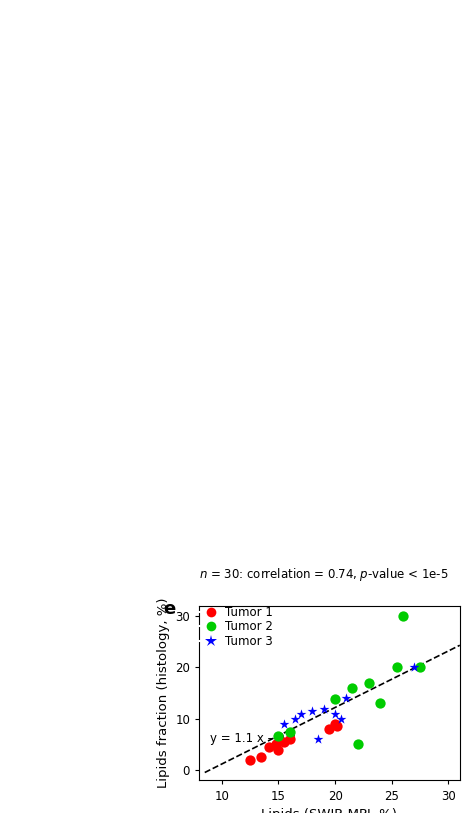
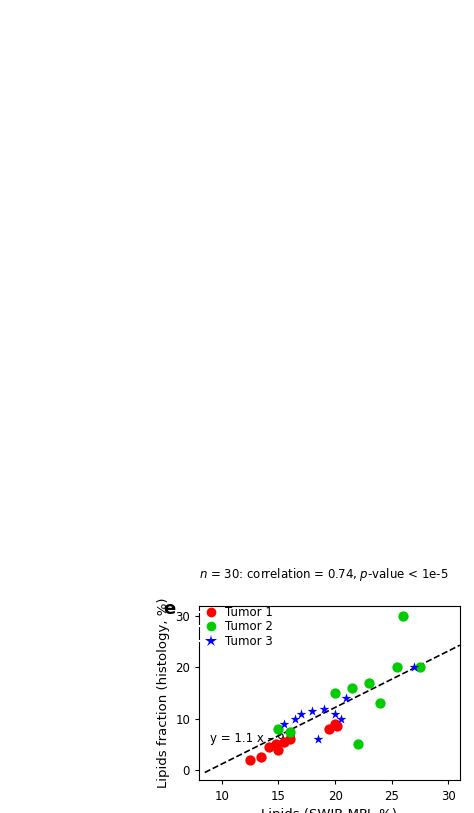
Tumor 2/15: 6.6 -> 8.0
Tumor 2/20: 13.8 -> 15.0
